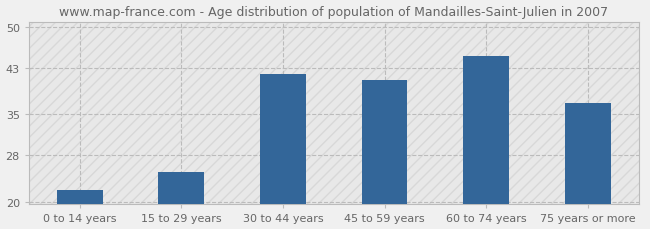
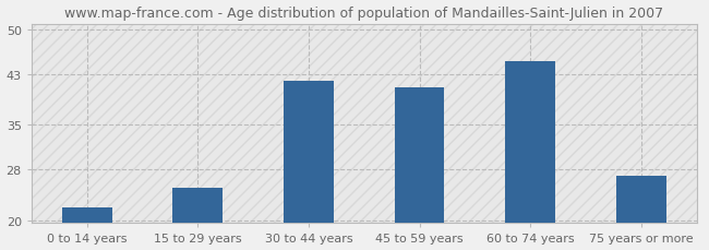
75 years or more: 37 -> 27
